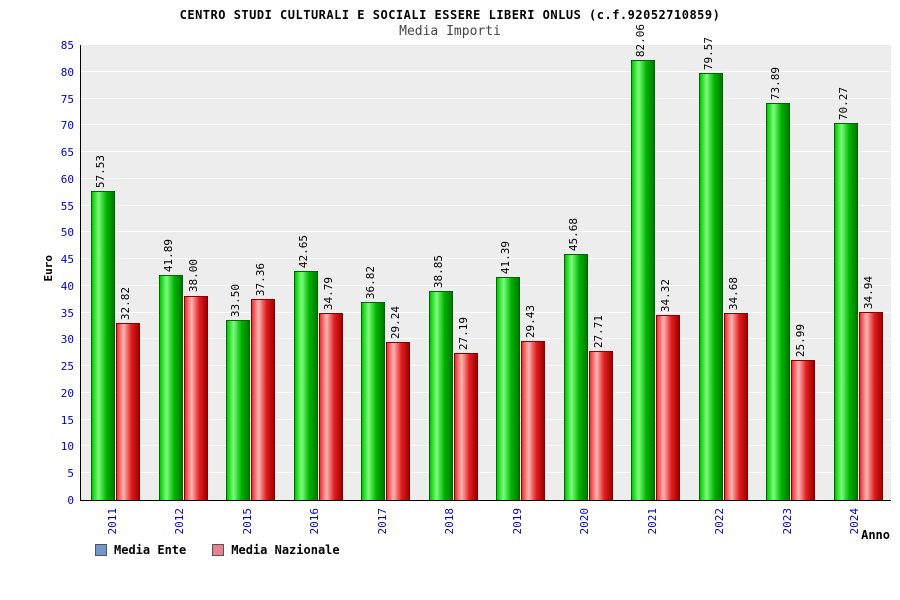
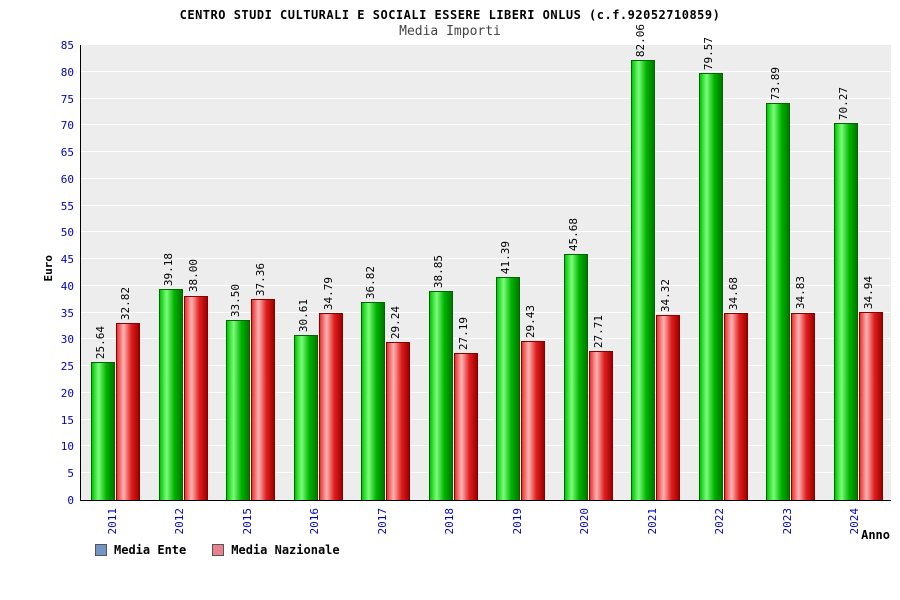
Media Ente/2011: 57.53 -> 25.64
Media Ente/2012: 41.89 -> 39.18
Media Ente/2016: 42.65 -> 30.61
Media Nazionale/2023: 25.99 -> 34.83
